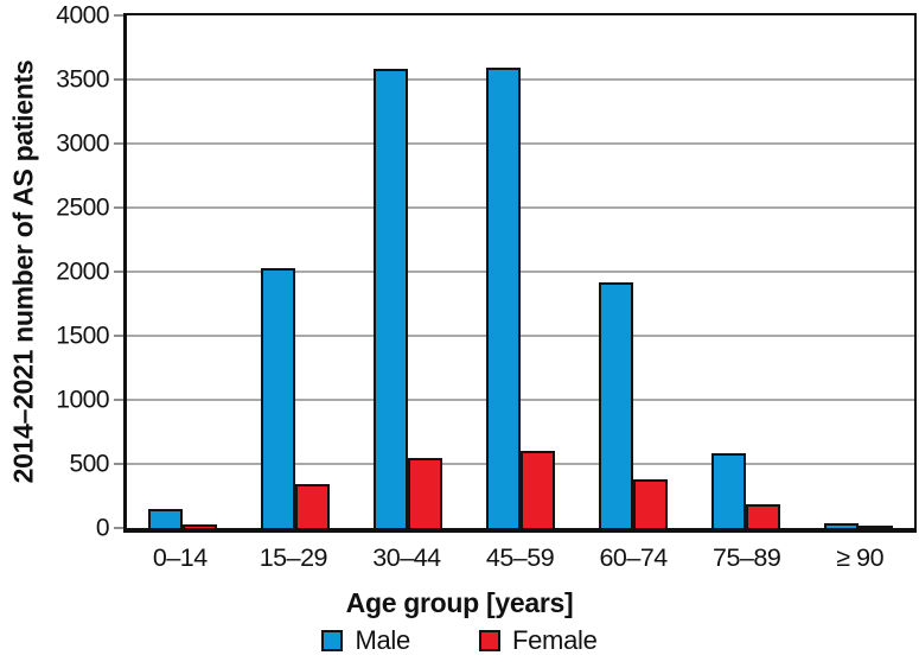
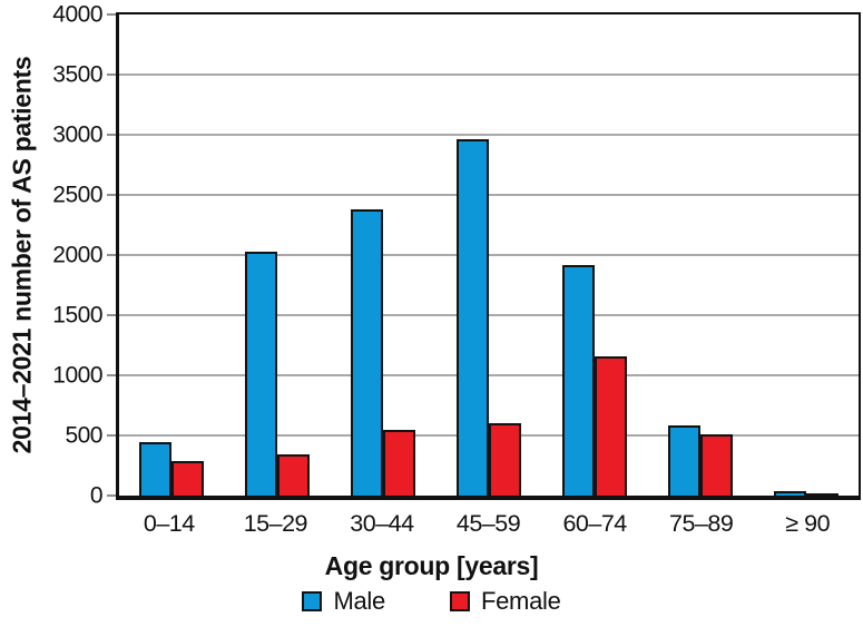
Male/0–14: 140 -> 440
Female/0–14: 30 -> 290
Male/30–44: 3580 -> 2380
Male/45–59: 3590 -> 2960
Female/60–74: 380 -> 1160
Female/75–89: 180 -> 510
